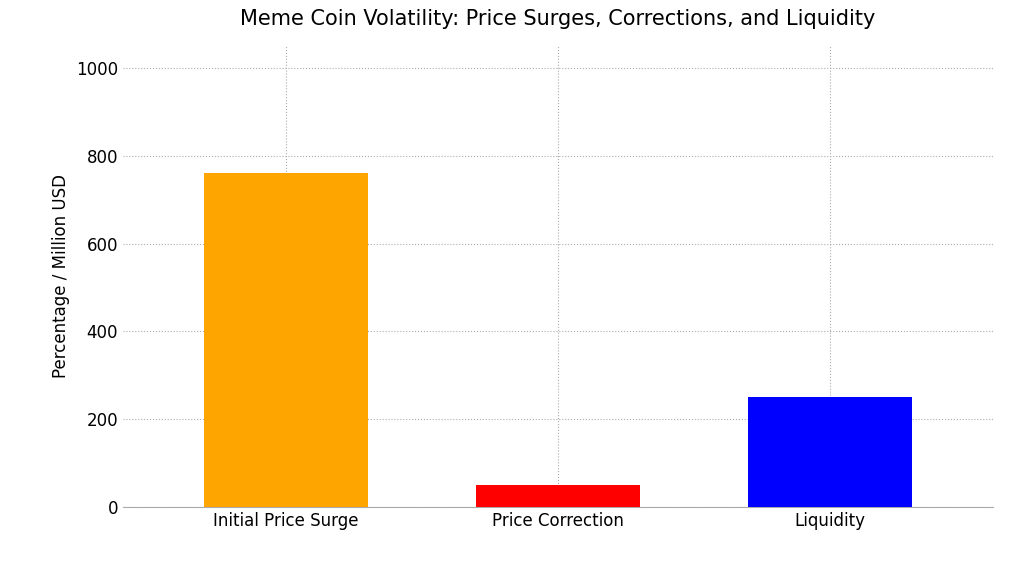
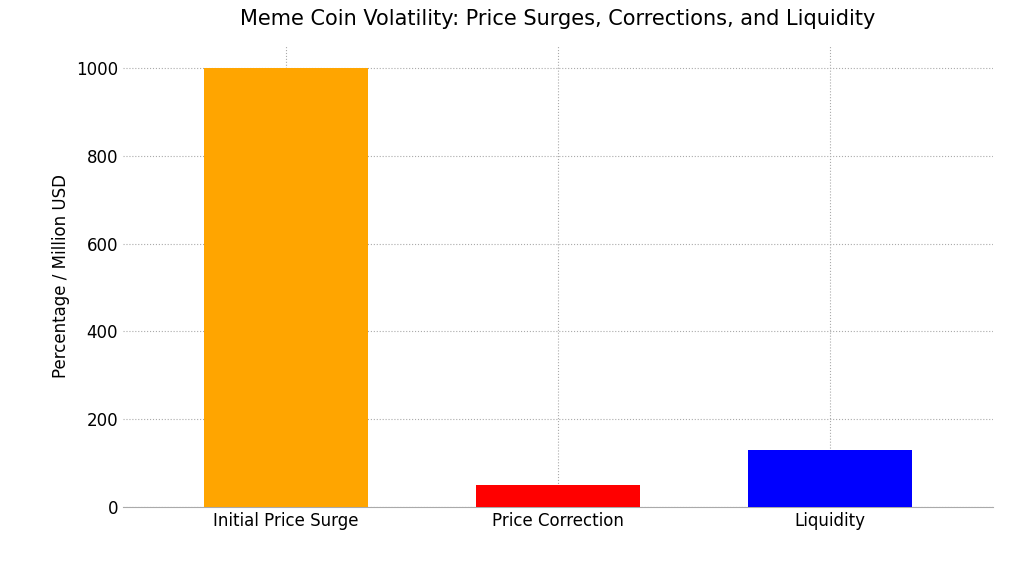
Initial Price Surge: 760 -> 1000
Liquidity: 250 -> 130
